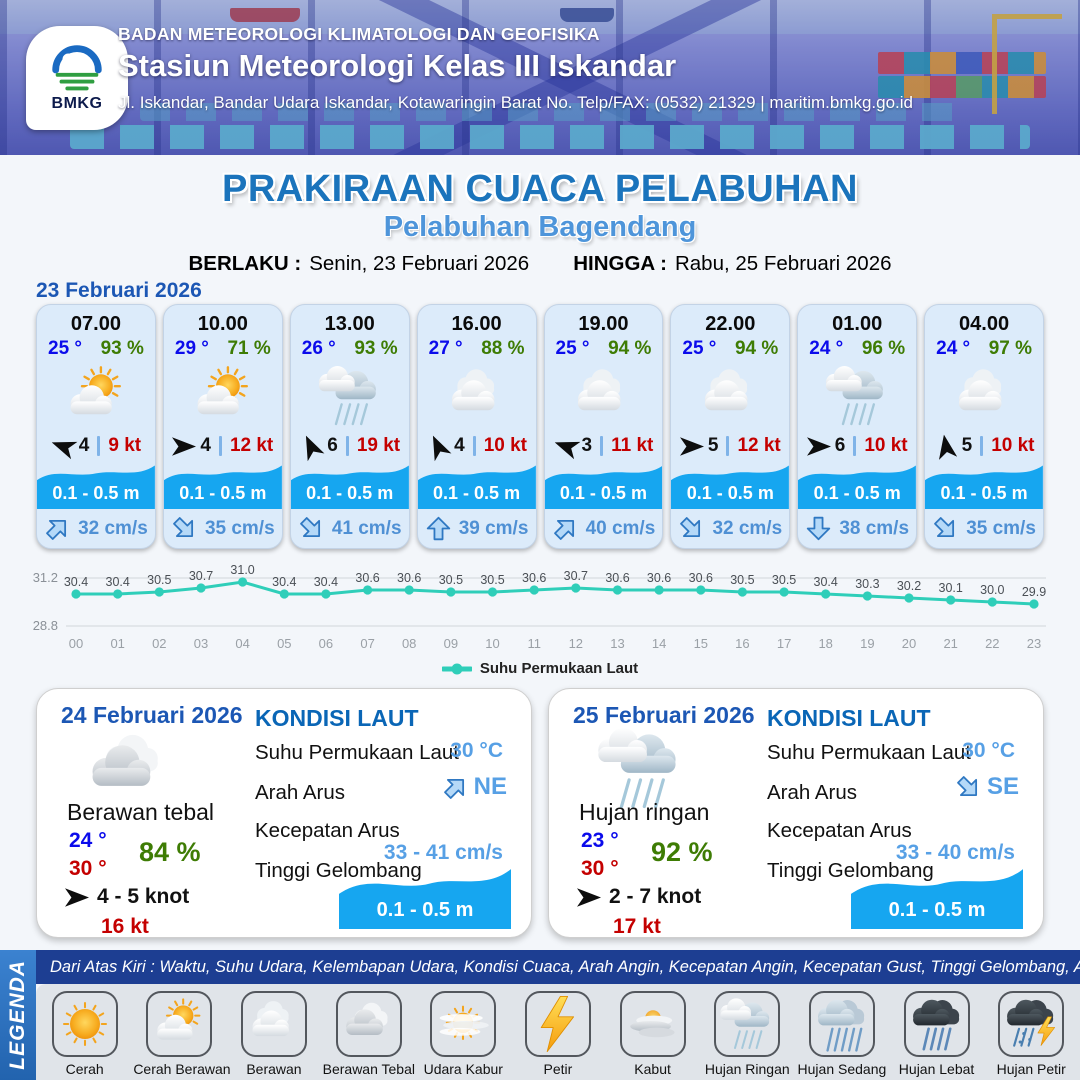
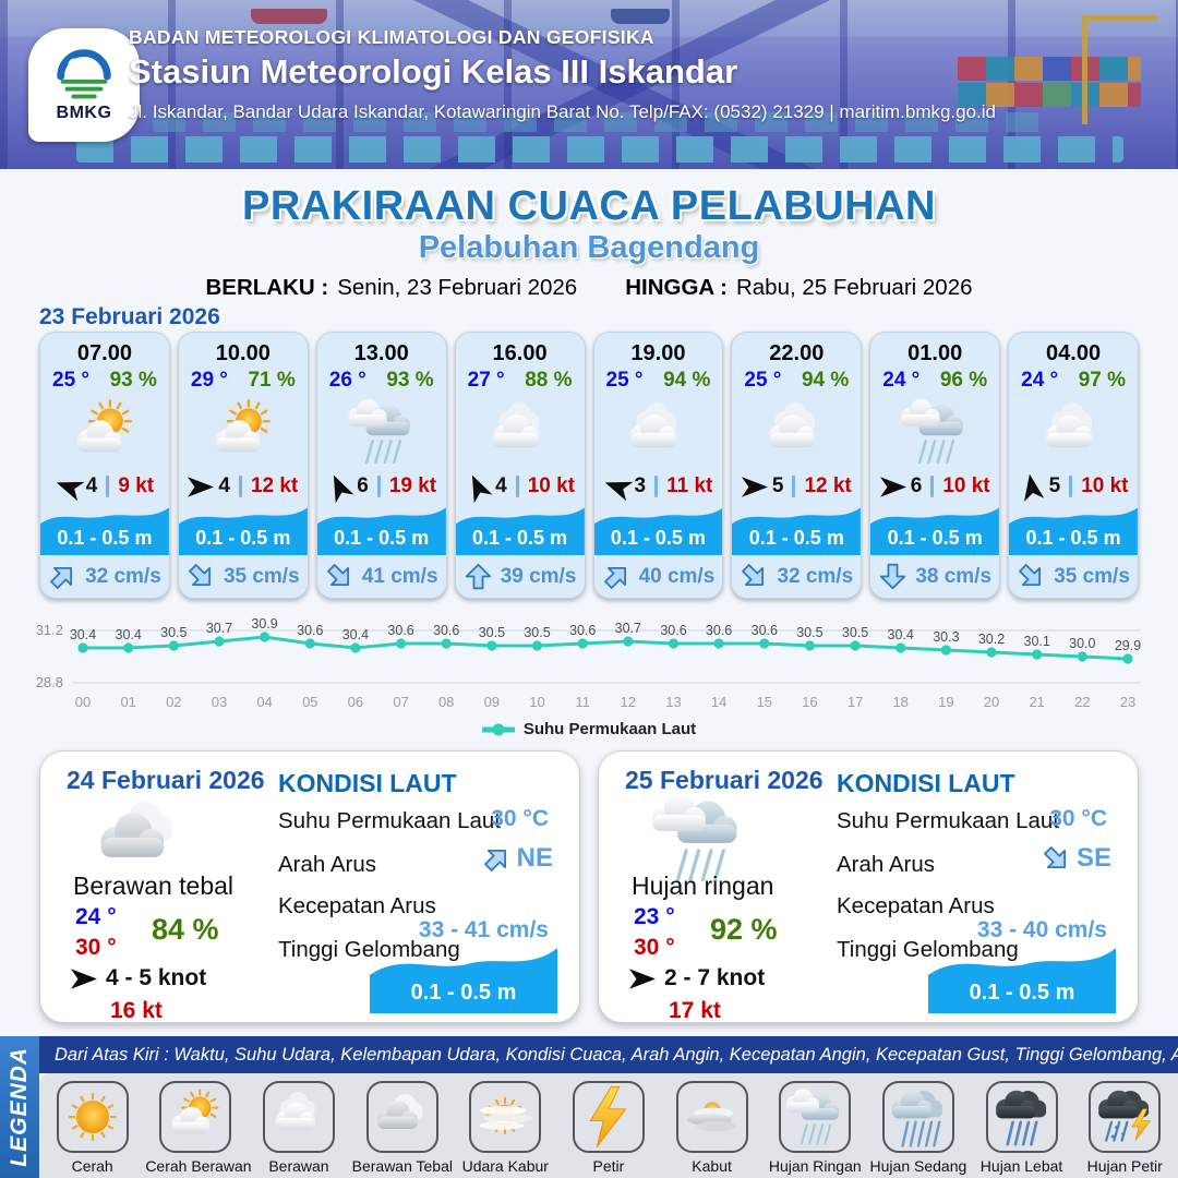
04: 31.0 -> 30.9
05: 30.4 -> 30.6
